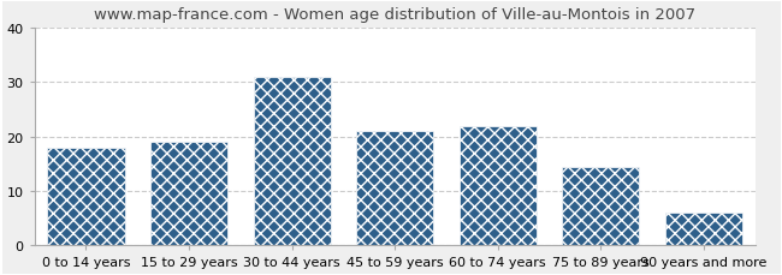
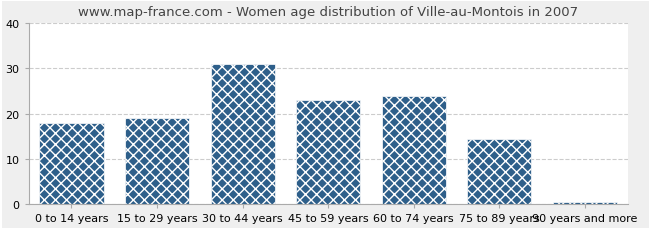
45 to 59 years: 21.0 -> 23.0
60 to 74 years: 22.0 -> 24.0
90 years and more: 6.0 -> 0.5
